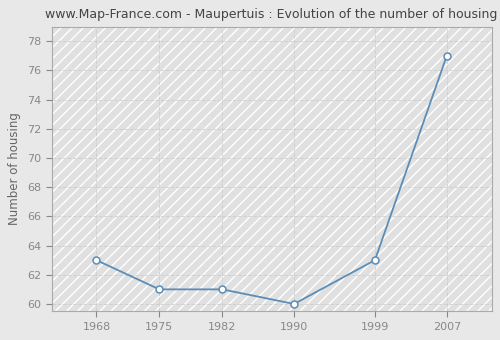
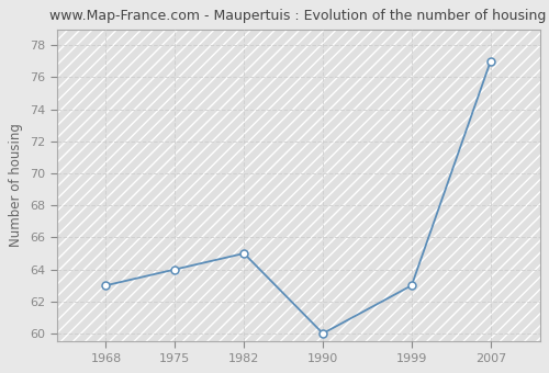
1975: 61 -> 64
1982: 61 -> 65
